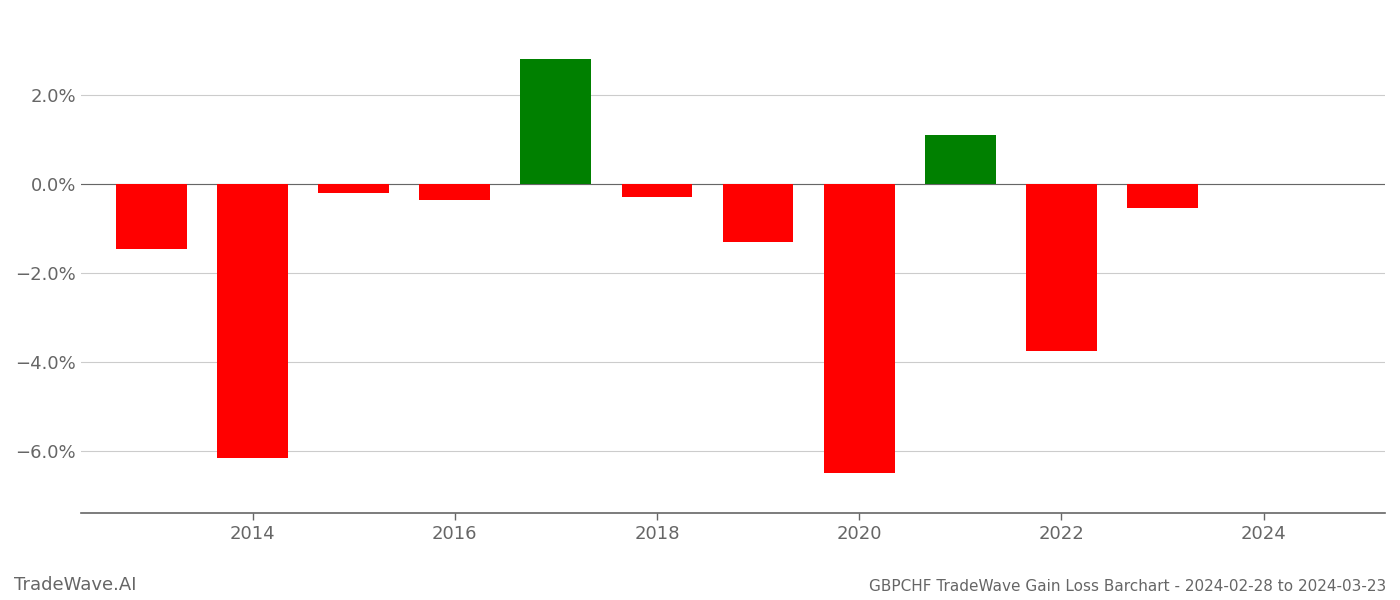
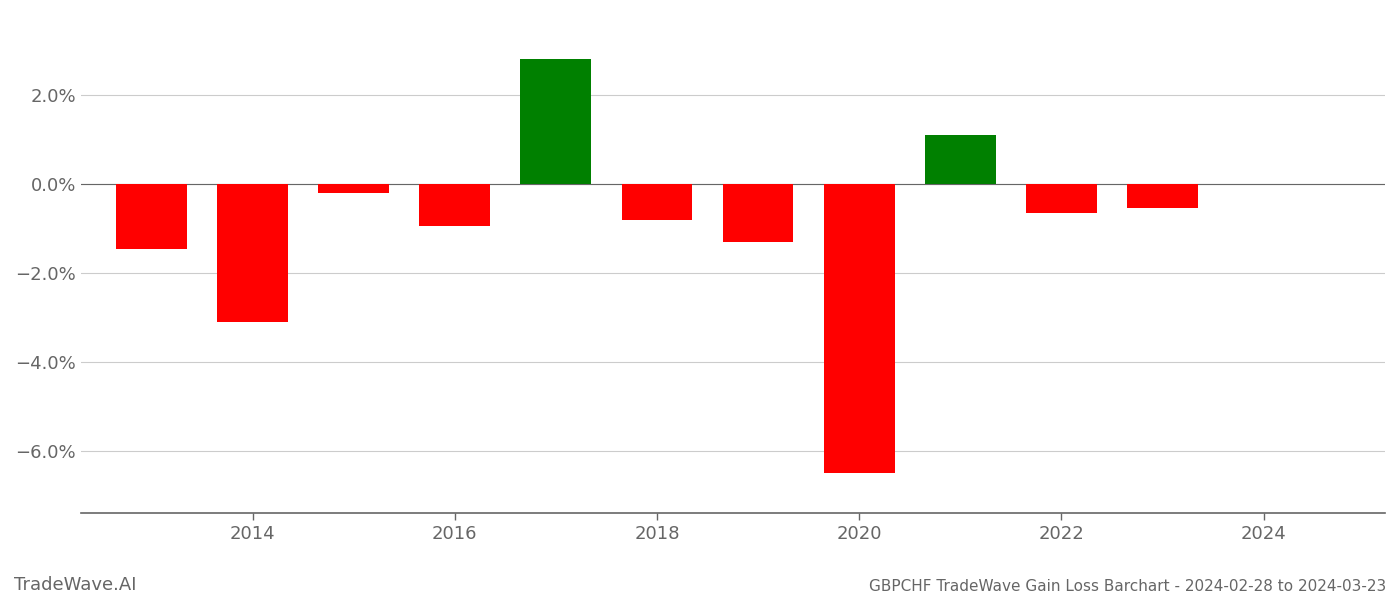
2014: -6.15% -> -3.10%
2016: -0.35% -> -0.95%
2018: -0.30% -> -0.80%
2022: -3.75% -> -0.65%
